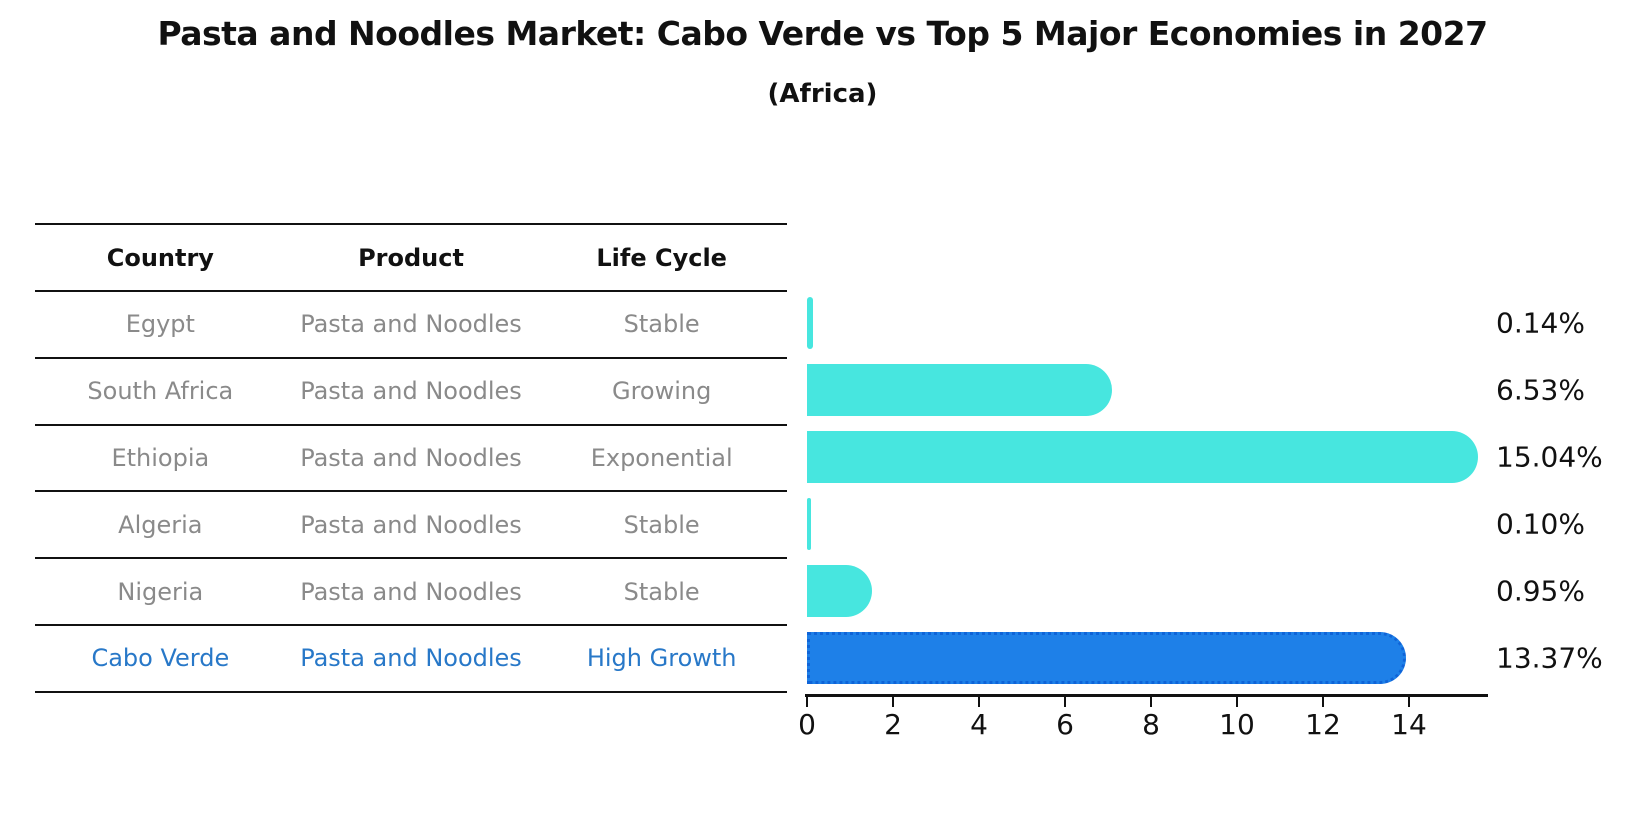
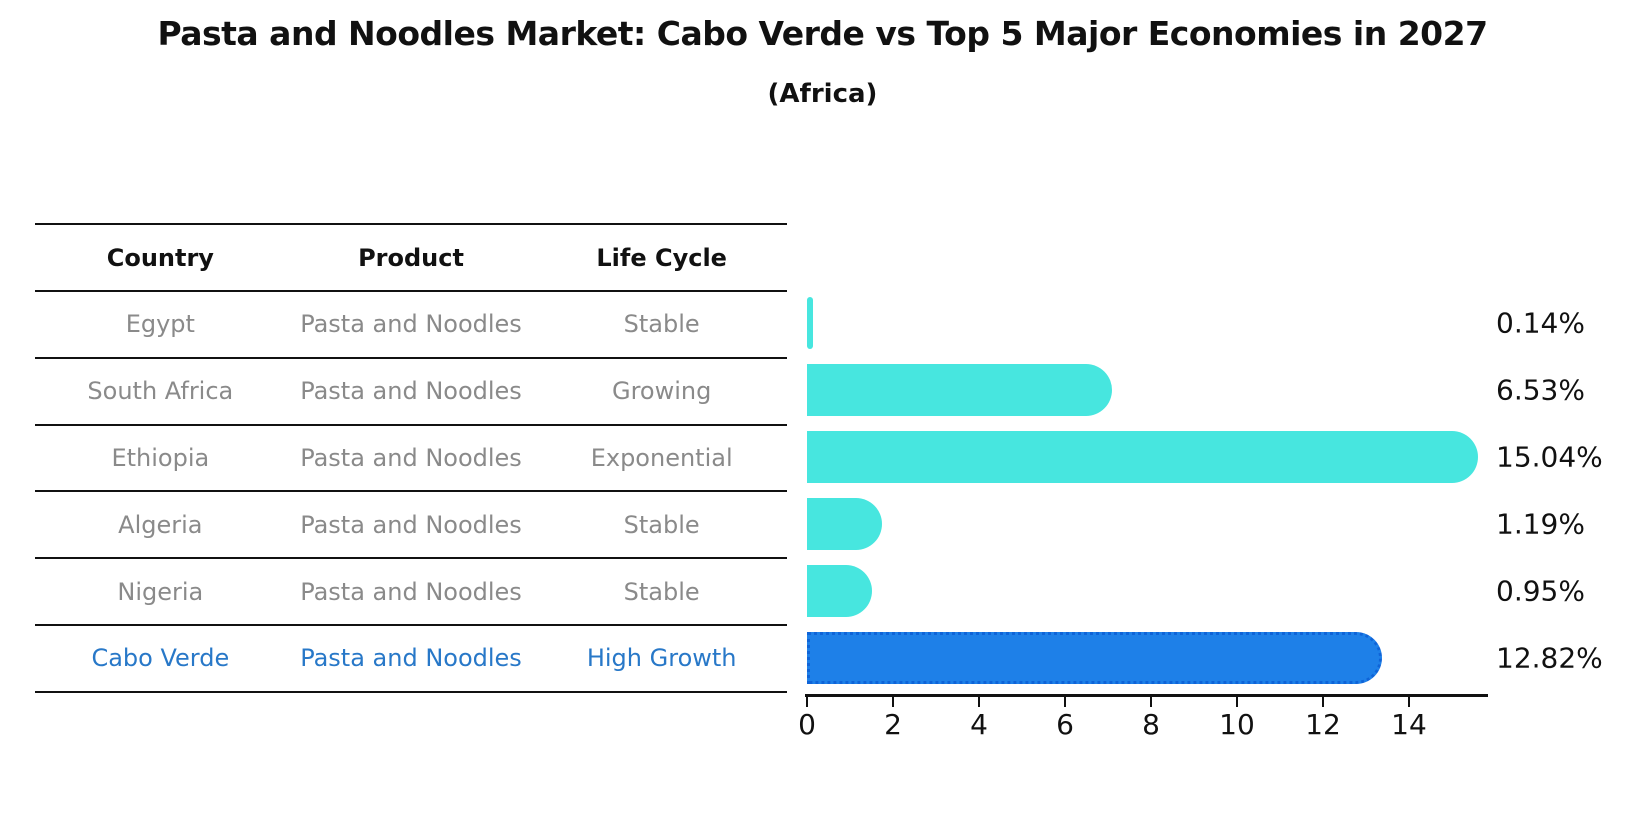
Algeria: 0.10% -> 1.19%
Cabo Verde: 13.37% -> 12.82%
